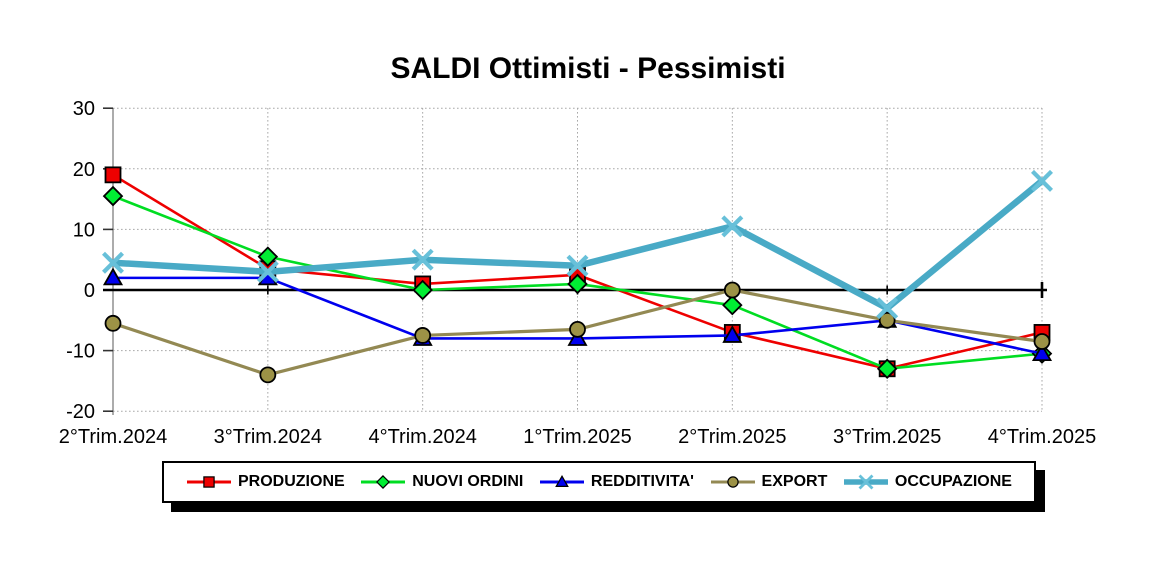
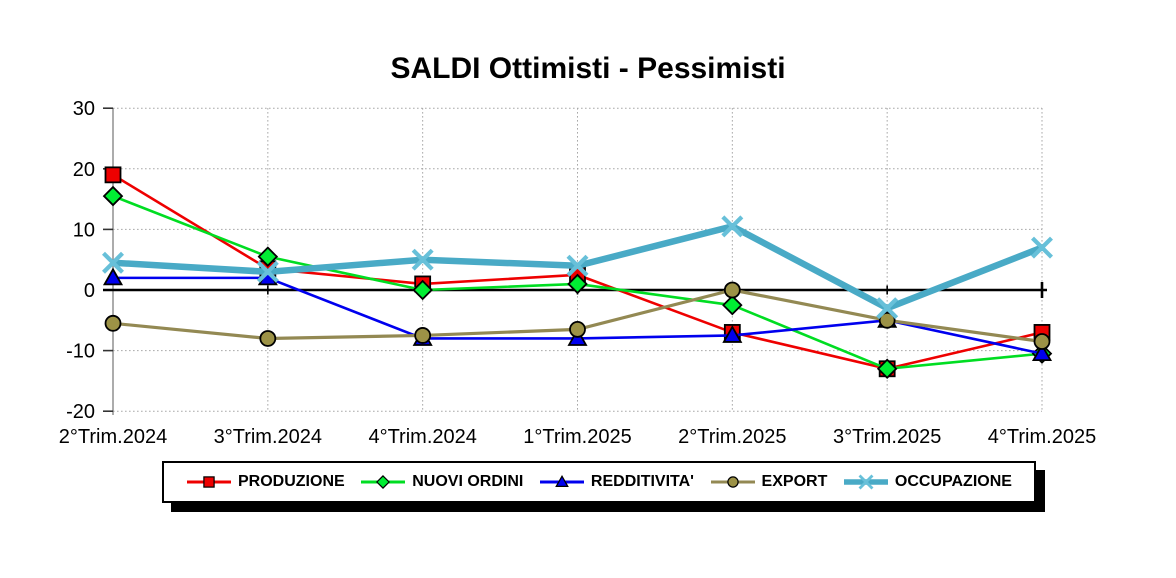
EXPORT/3°Trim.2024: -14 -> -8
OCCUPAZIONE/4°Trim.2025: 18 -> 7
